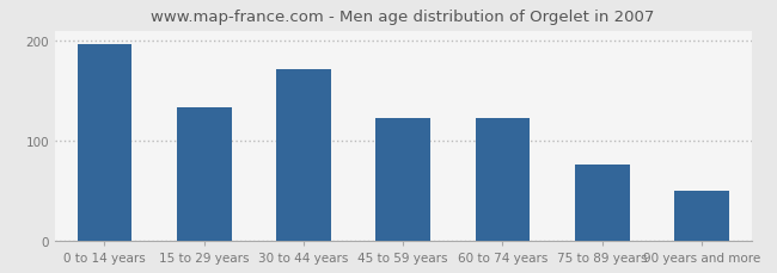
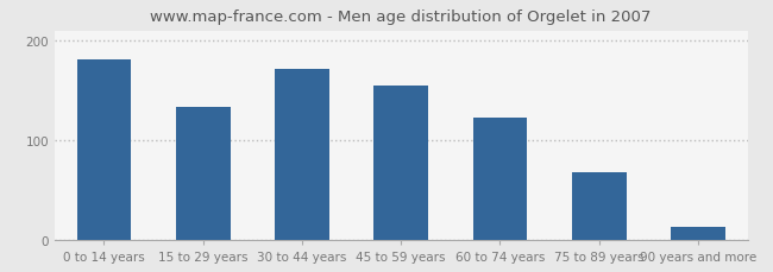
0 to 14 years: 196 -> 181
45 to 59 years: 122 -> 155
75 to 89 years: 76 -> 68
90 years and more: 50 -> 13
